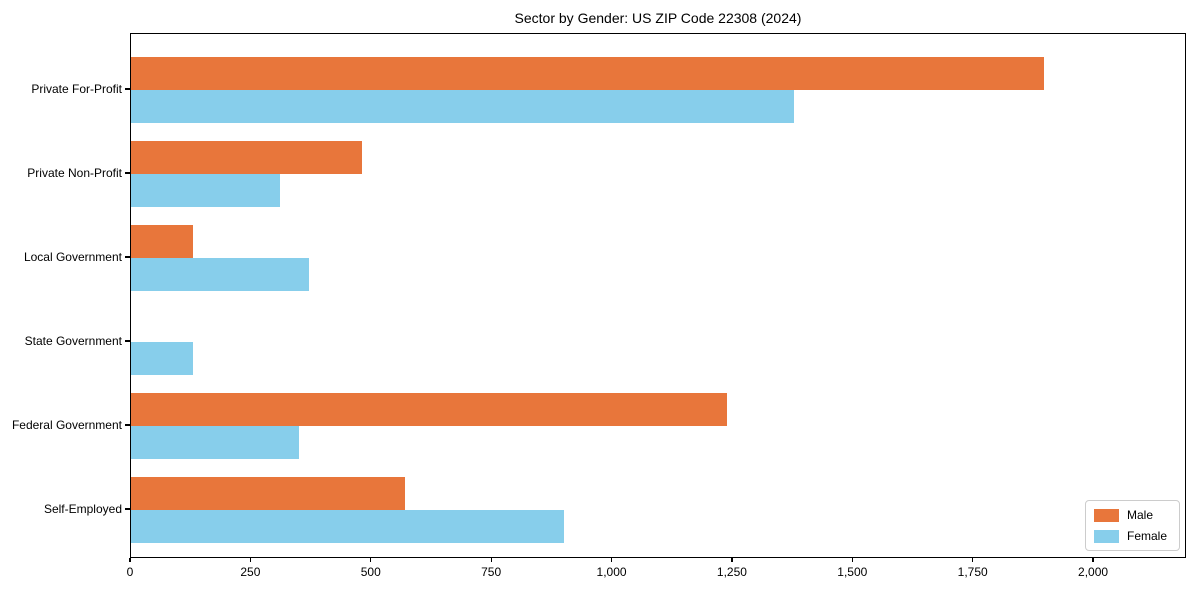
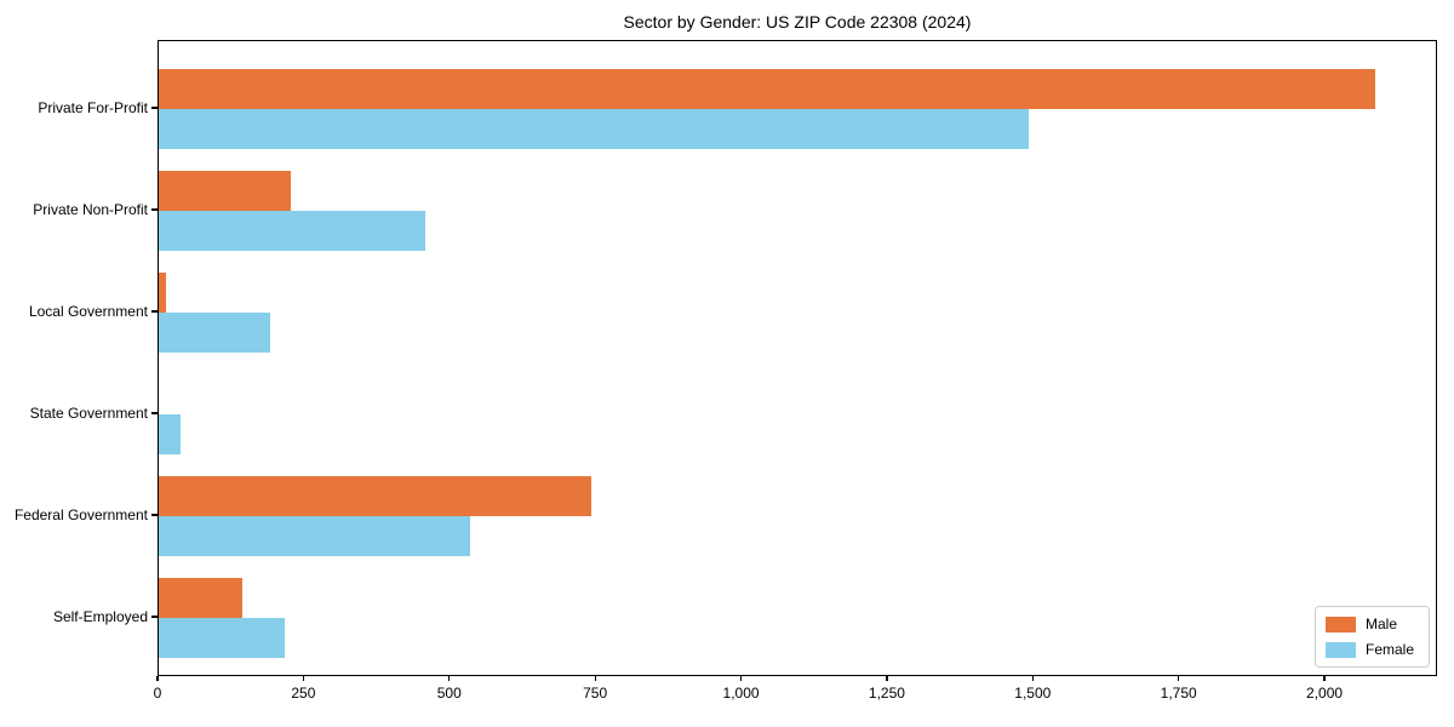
Male/Private For-Profit: 1900 -> 2090
Female/Private For-Profit: 1380 -> 1490
Male/Private Non-Profit: 480 -> 230
Female/Private Non-Profit: 310 -> 460
Male/Local Government: 130 -> 10
Female/Local Government: 370 -> 190
Female/State Government: 130 -> 40
Male/Federal Government: 1240 -> 740
Female/Federal Government: 350 -> 530
Male/Self-Employed: 570 -> 140
Female/Self-Employed: 900 -> 220
